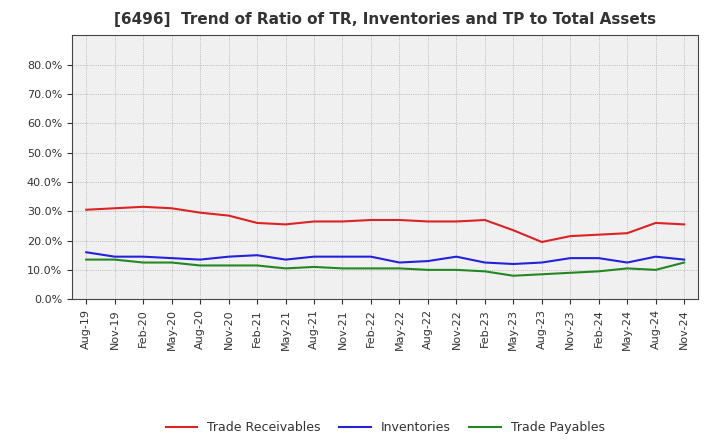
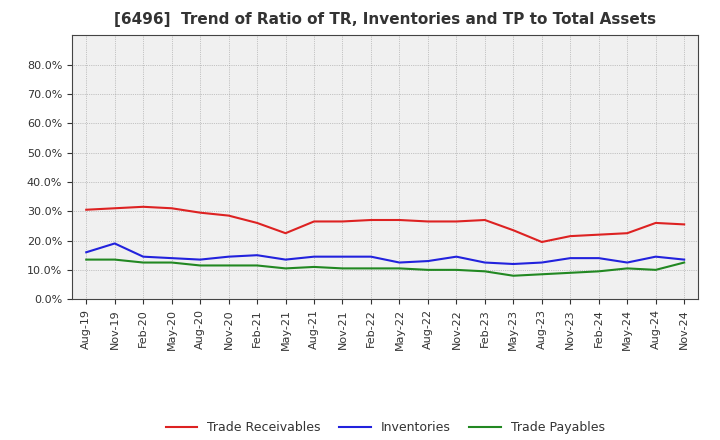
Inventories/Nov-19: 14.5% -> 19.0%
Trade Receivables/May-21: 25.5% -> 22.5%
